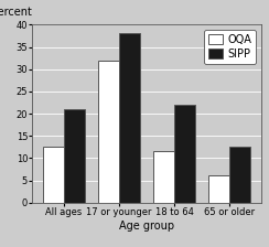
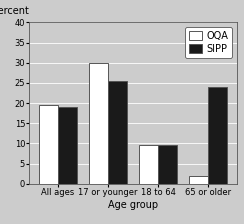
OQA/All ages: 12.5 -> 19.5
SIPP/All ages: 21.0 -> 19.0
OQA/17 or younger: 32.0 -> 30.0
SIPP/17 or younger: 38.0 -> 25.5
OQA/18 to 64: 11.5 -> 9.5
SIPP/18 to 64: 22.0 -> 9.5
OQA/65 or older: 6.0 -> 2.0
SIPP/65 or older: 12.5 -> 24.0
